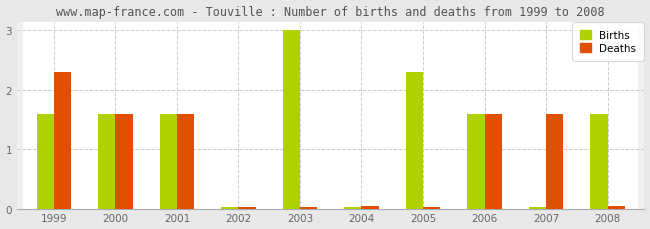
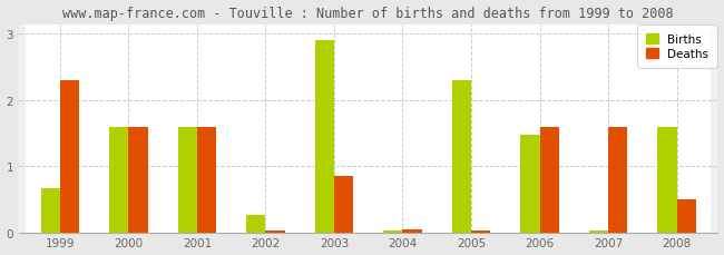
Births/1999: 1.60 -> 0.66
Births/2002: 0.03 -> 0.26
Births/2003: 3.00 -> 2.90
Deaths/2003: 0.03 -> 0.86
Births/2006: 1.60 -> 1.48
Deaths/2008: 0.05 -> 0.50
